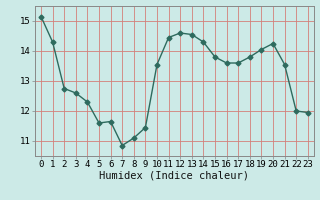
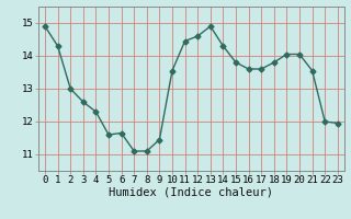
0: 15.15 -> 14.90
2: 12.75 -> 13.00
7: 10.85 -> 11.10
13: 14.55 -> 14.90
20: 14.25 -> 14.05
